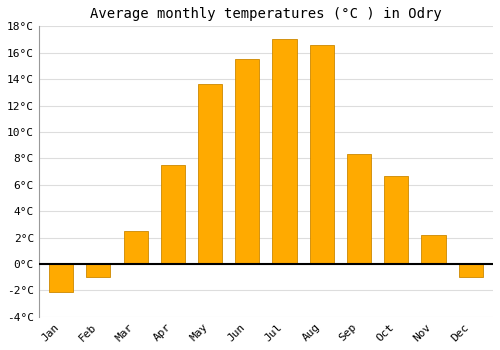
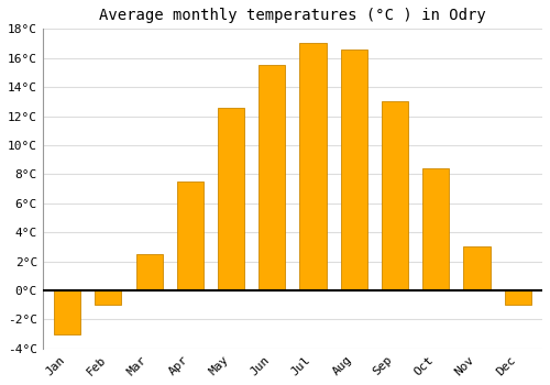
Jan: -2.1°C -> -3.0°C
May: 13.6°C -> 12.6°C
Sep: 8.3°C -> 13.0°C
Oct: 6.7°C -> 8.4°C
Nov: 2.2°C -> 3.0°C
